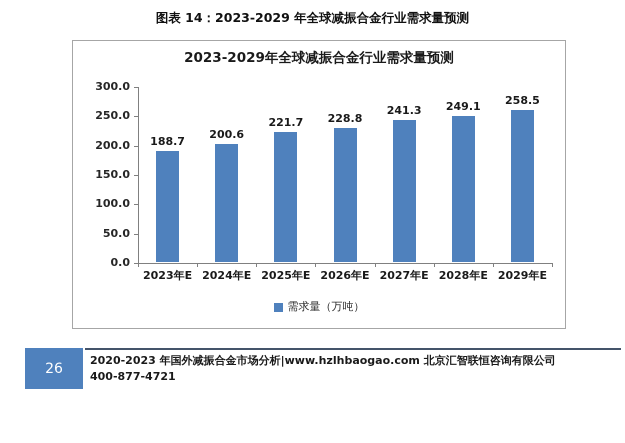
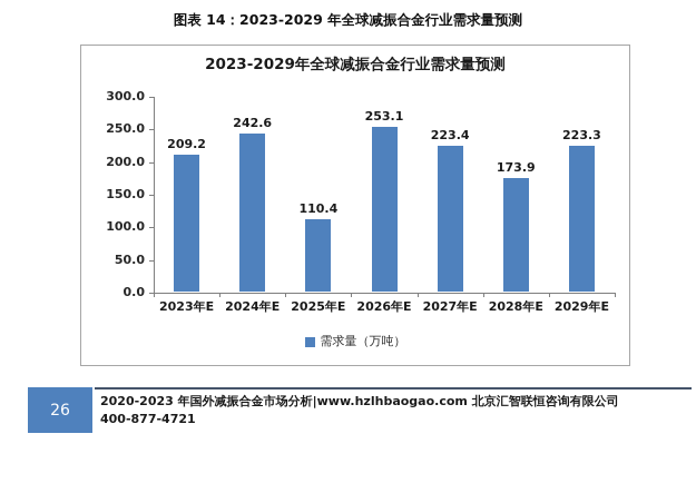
2023年E: 188.7 -> 209.2
2024年E: 200.6 -> 242.6
2025年E: 221.7 -> 110.4
2026年E: 228.8 -> 253.1
2027年E: 241.3 -> 223.4
2028年E: 249.1 -> 173.9
2029年E: 258.5 -> 223.3
